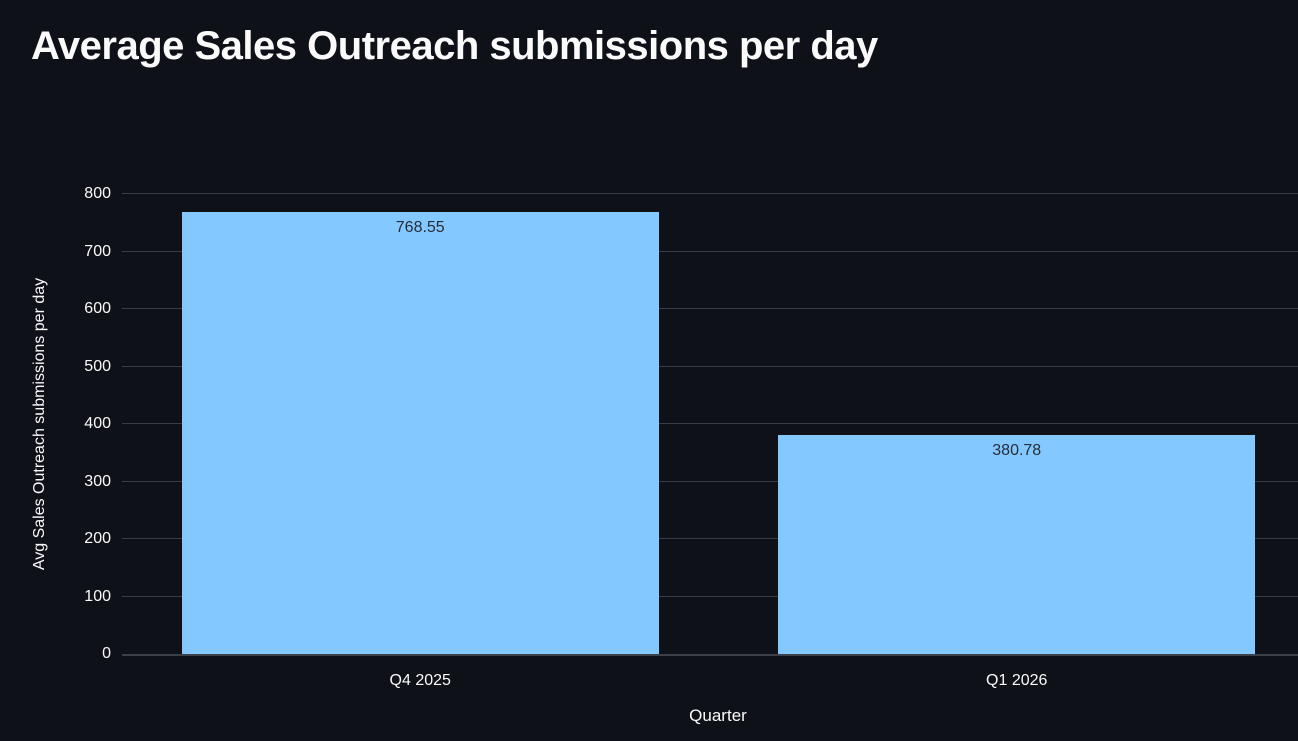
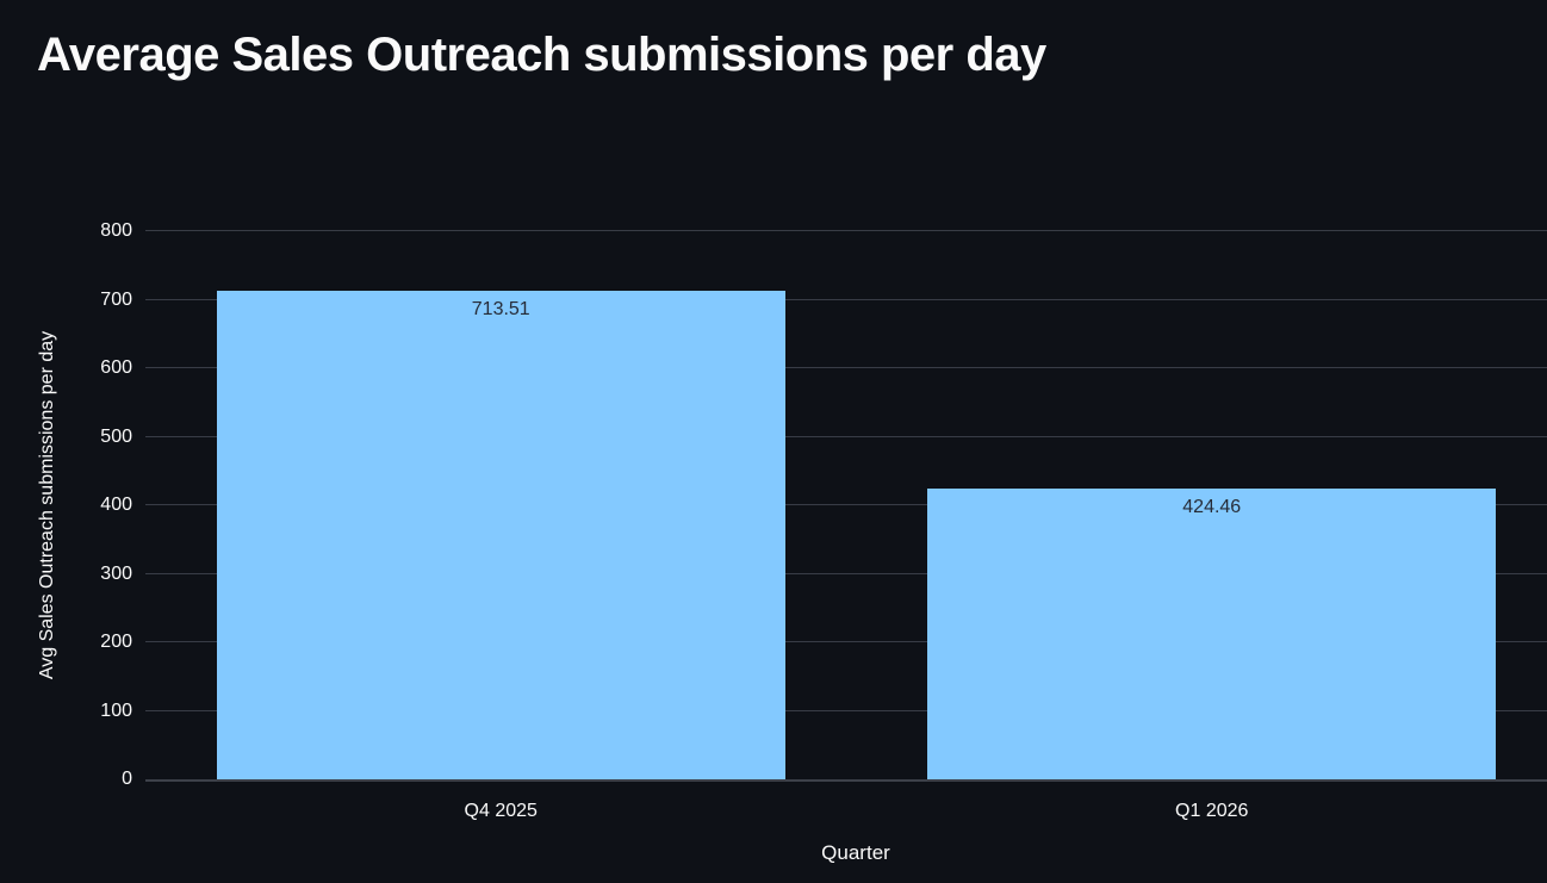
Q4 2025: 768.55 -> 713.51
Q1 2026: 380.78 -> 424.46
